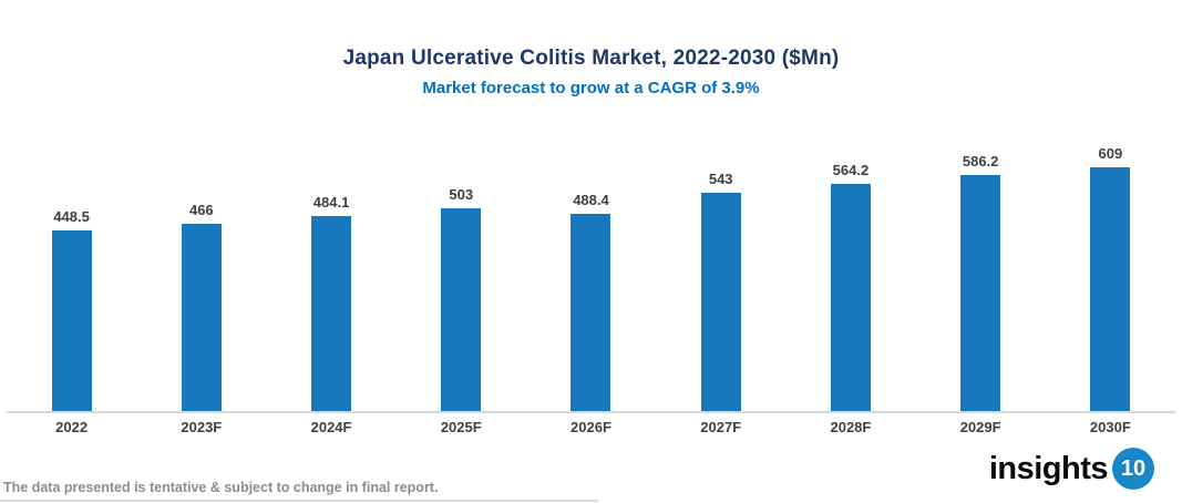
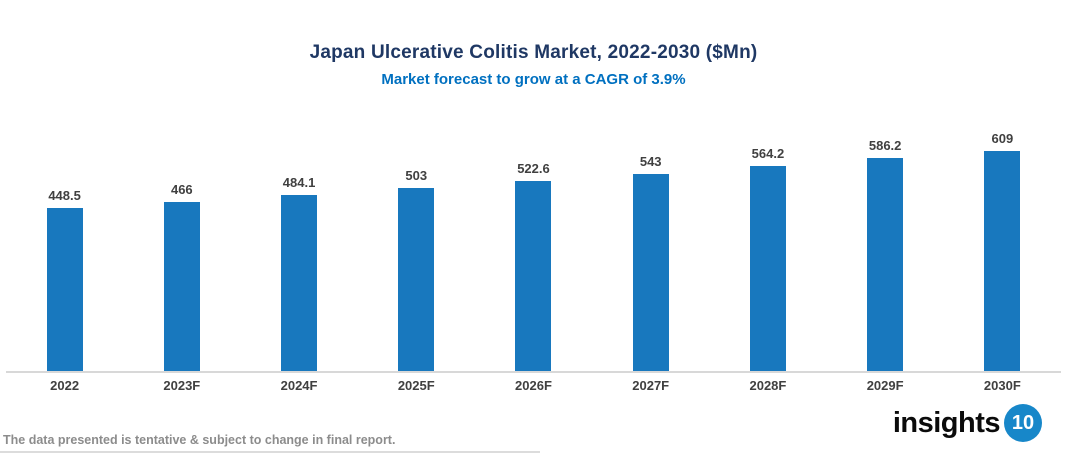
2026F: 488.4 -> 522.6
